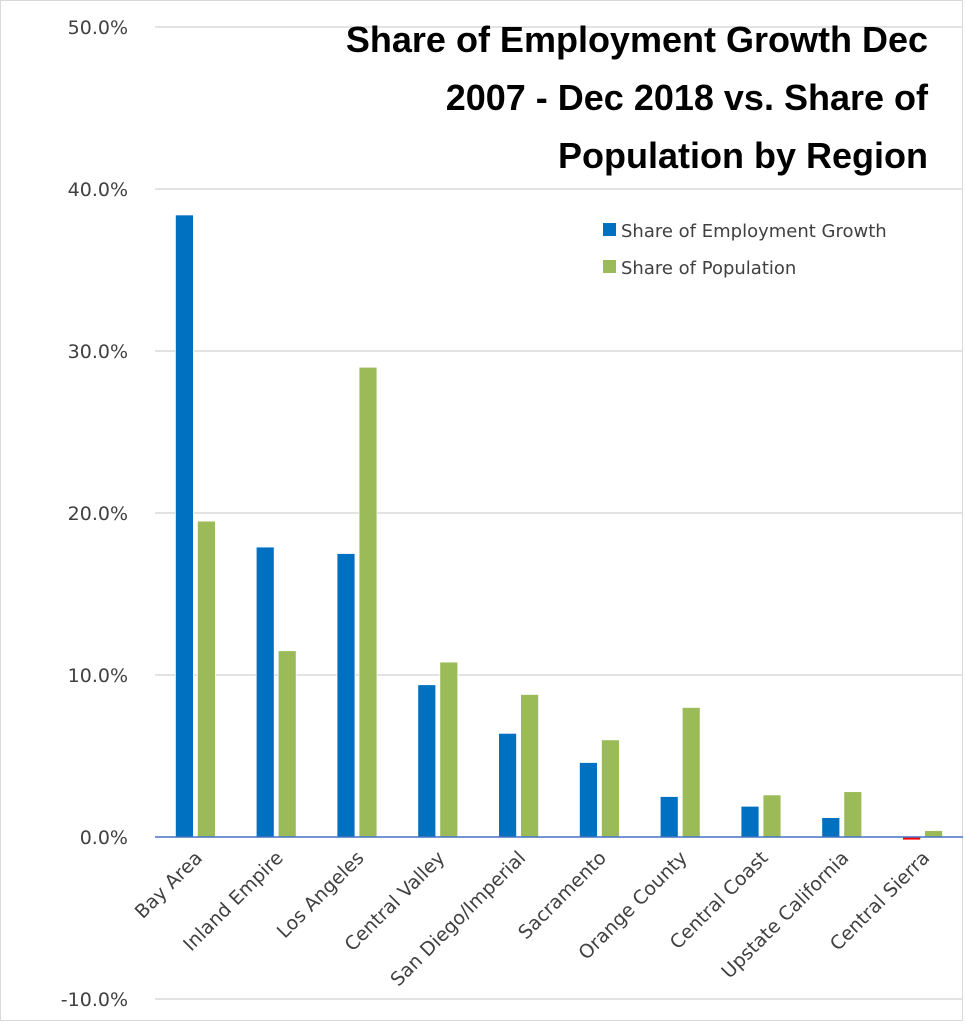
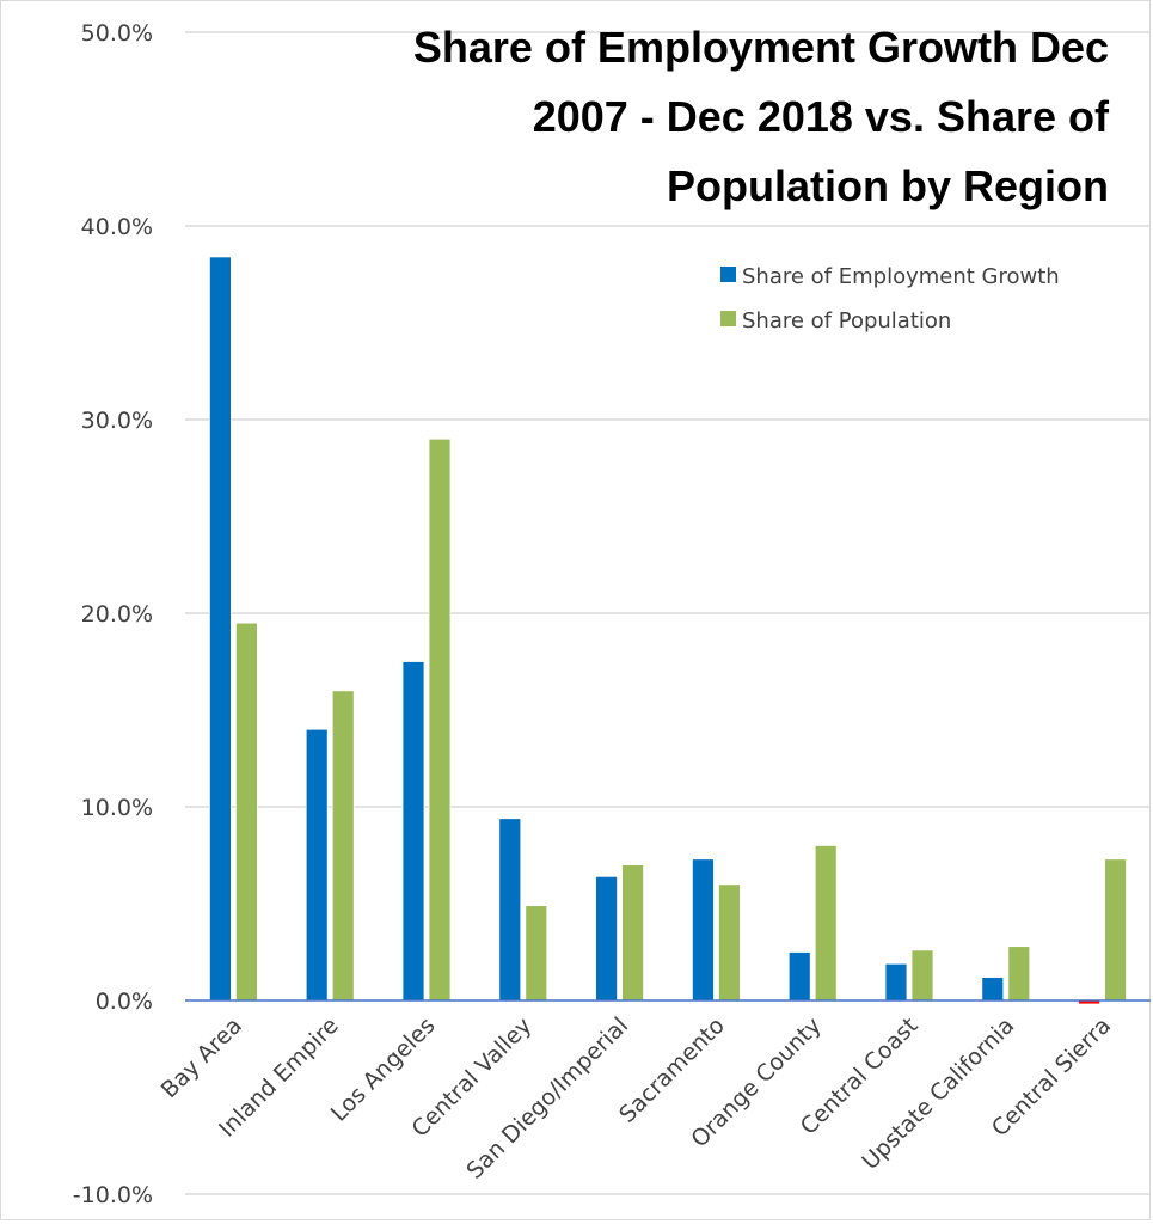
Share of Employment Growth/Inland Empire: 17.9% -> 14.0%
Share of Population/Inland Empire: 11.5% -> 16.0%
Share of Population/Central Valley: 10.8% -> 4.9%
Share of Population/San Diego/Imperial: 8.8% -> 7.0%
Share of Employment Growth/Sacramento: 4.6% -> 7.3%
Share of Population/Central Sierra: 0.4% -> 7.3%
